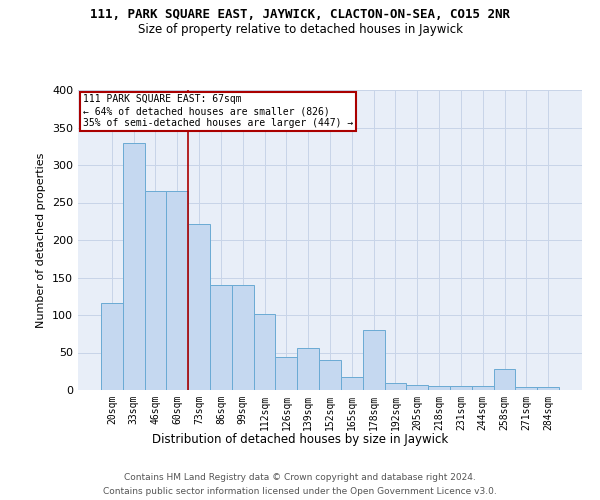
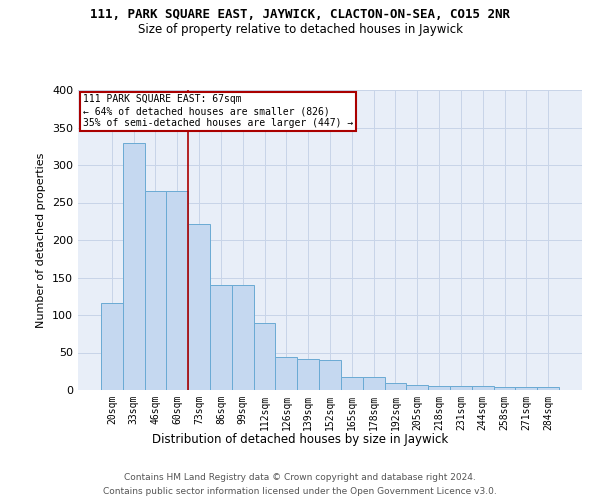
112sqm: 102 -> 90
139sqm: 56 -> 41
178sqm: 80 -> 18
258sqm: 28 -> 4
